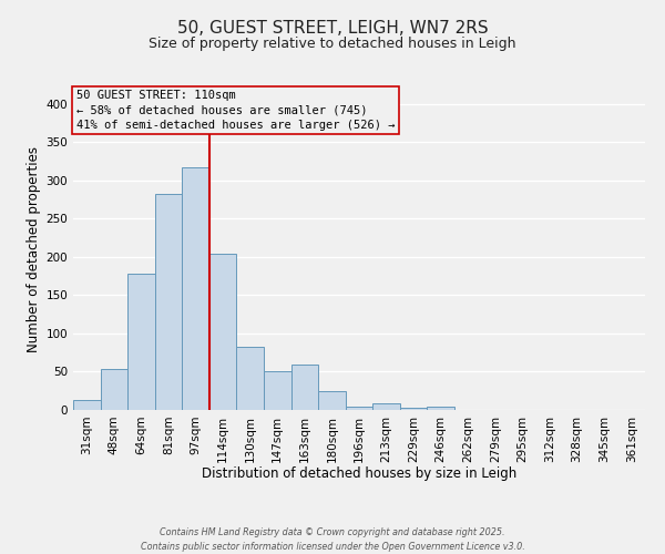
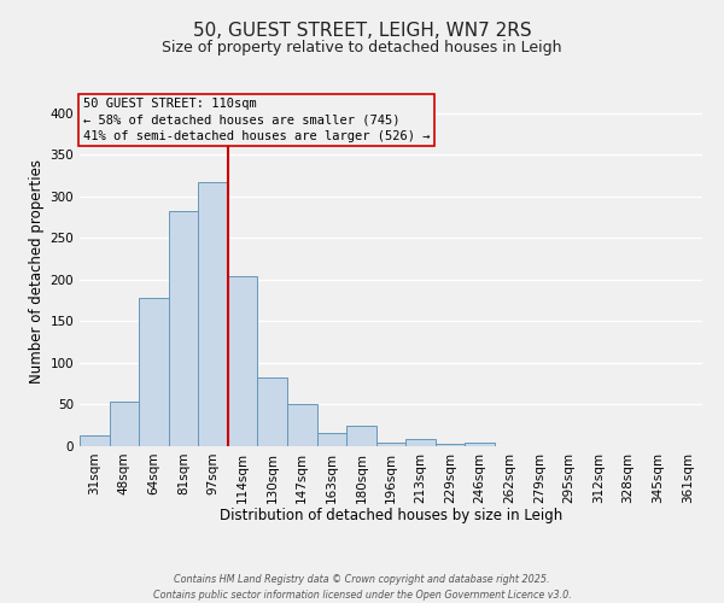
163sqm: 60 -> 16
